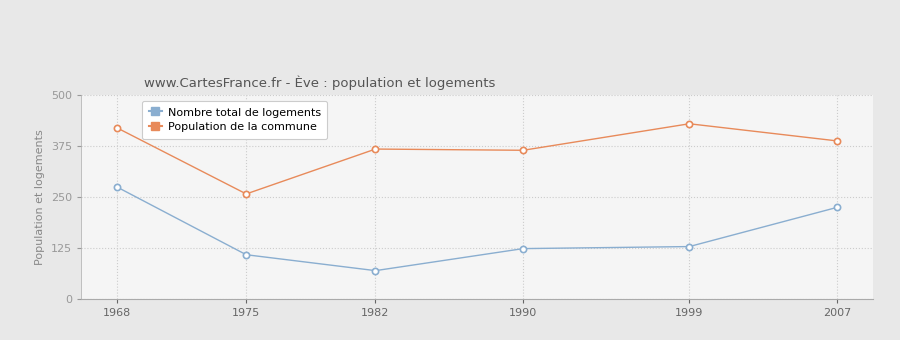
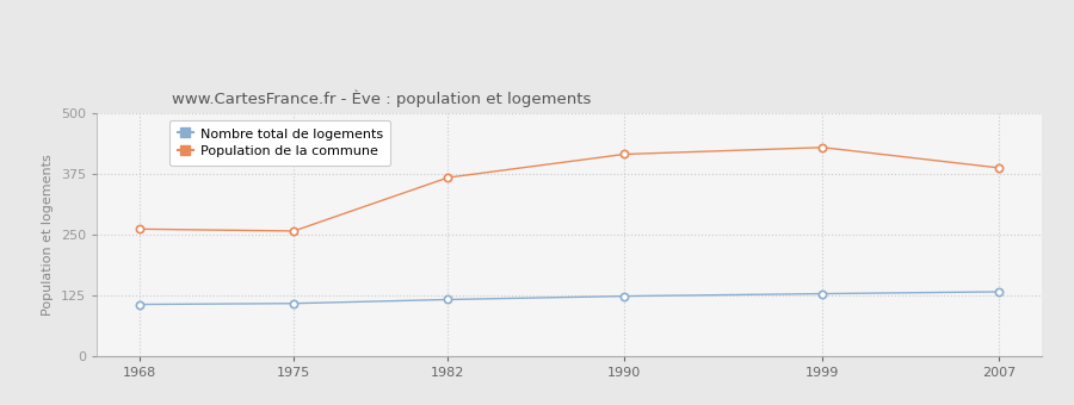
Nombre total de logements/1968: 275 -> 107
Population de la commune/1968: 420 -> 262
Nombre total de logements/1982: 70 -> 117
Population de la commune/1990: 365 -> 416
Nombre total de logements/2007: 225 -> 133
